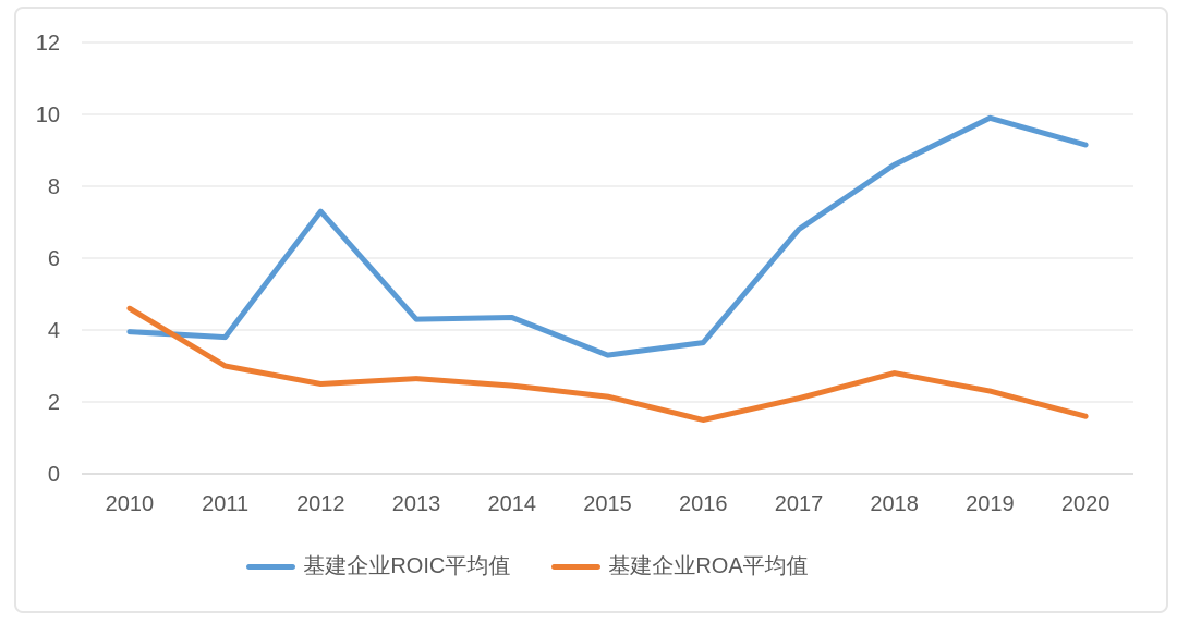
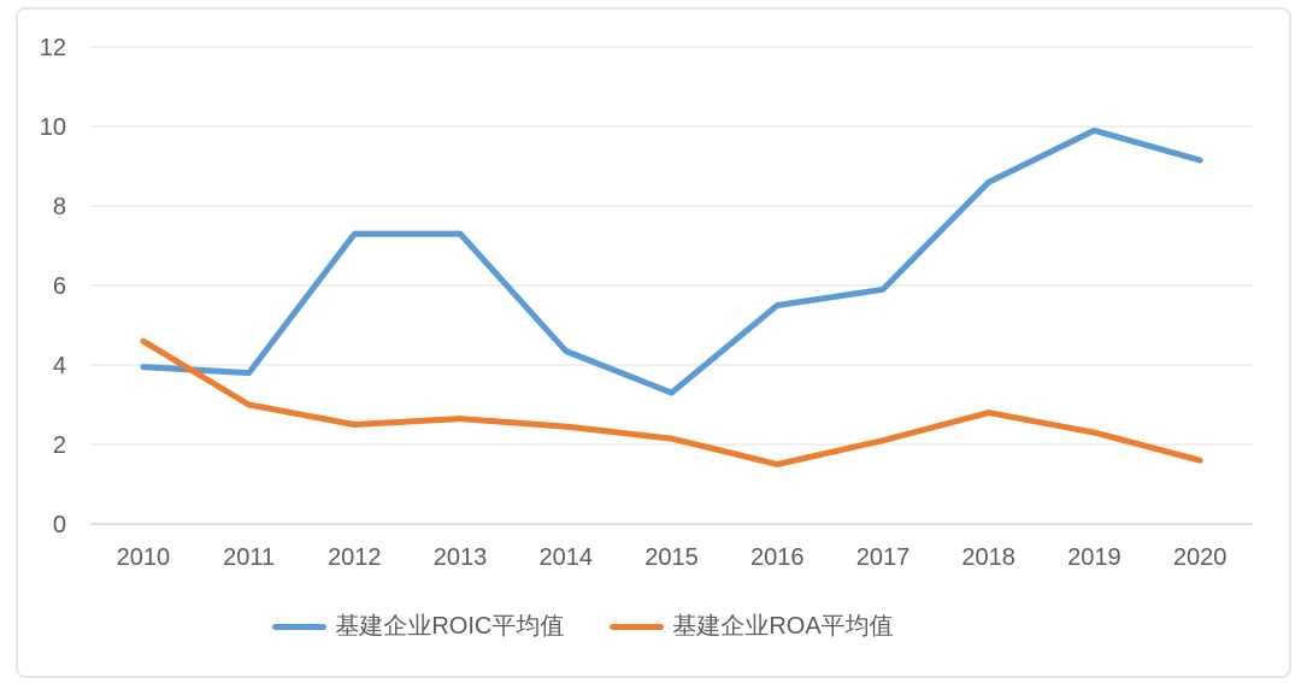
基建企业ROIC平均值/2013: 4.3 -> 7.3
基建企业ROIC平均值/2016: 3.6 -> 5.5
基建企业ROIC平均值/2017: 6.8 -> 5.9
